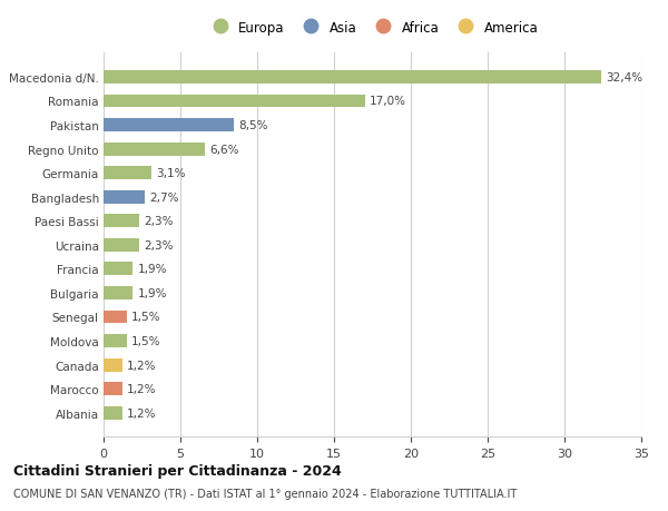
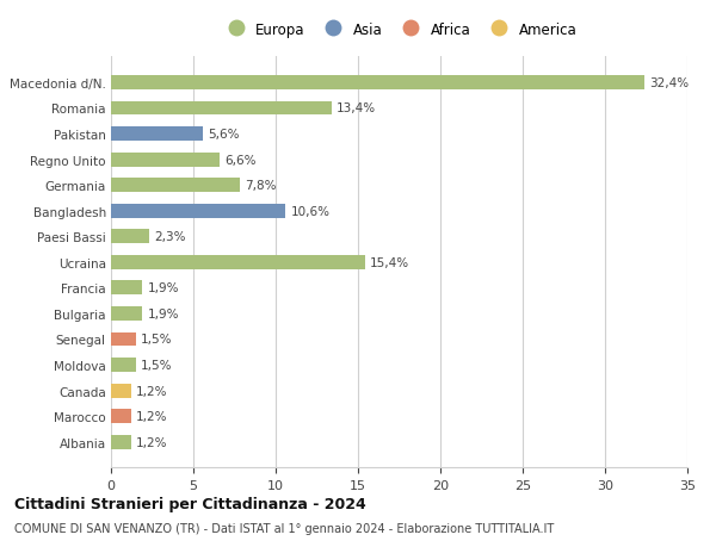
Romania: 17,0% -> 13,4%
Pakistan: 8,5% -> 5,6%
Germania: 3,1% -> 7,8%
Bangladesh: 2,7% -> 10,6%
Ucraina: 2,3% -> 15,4%
